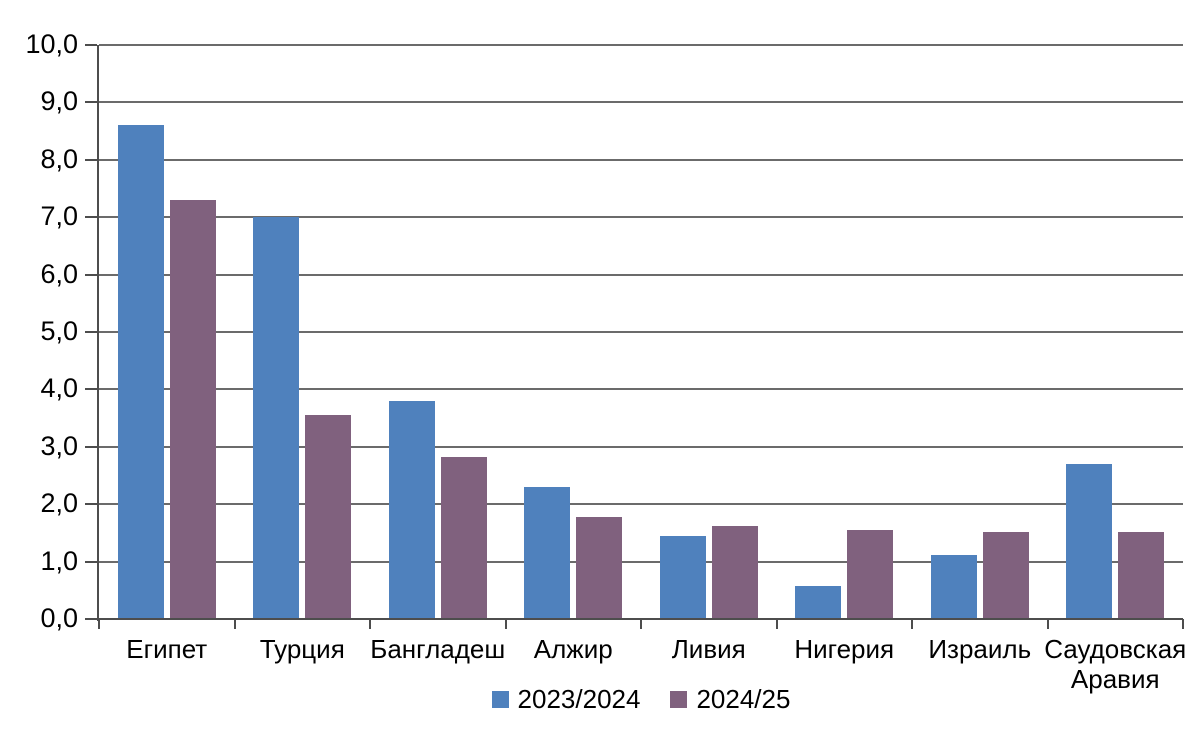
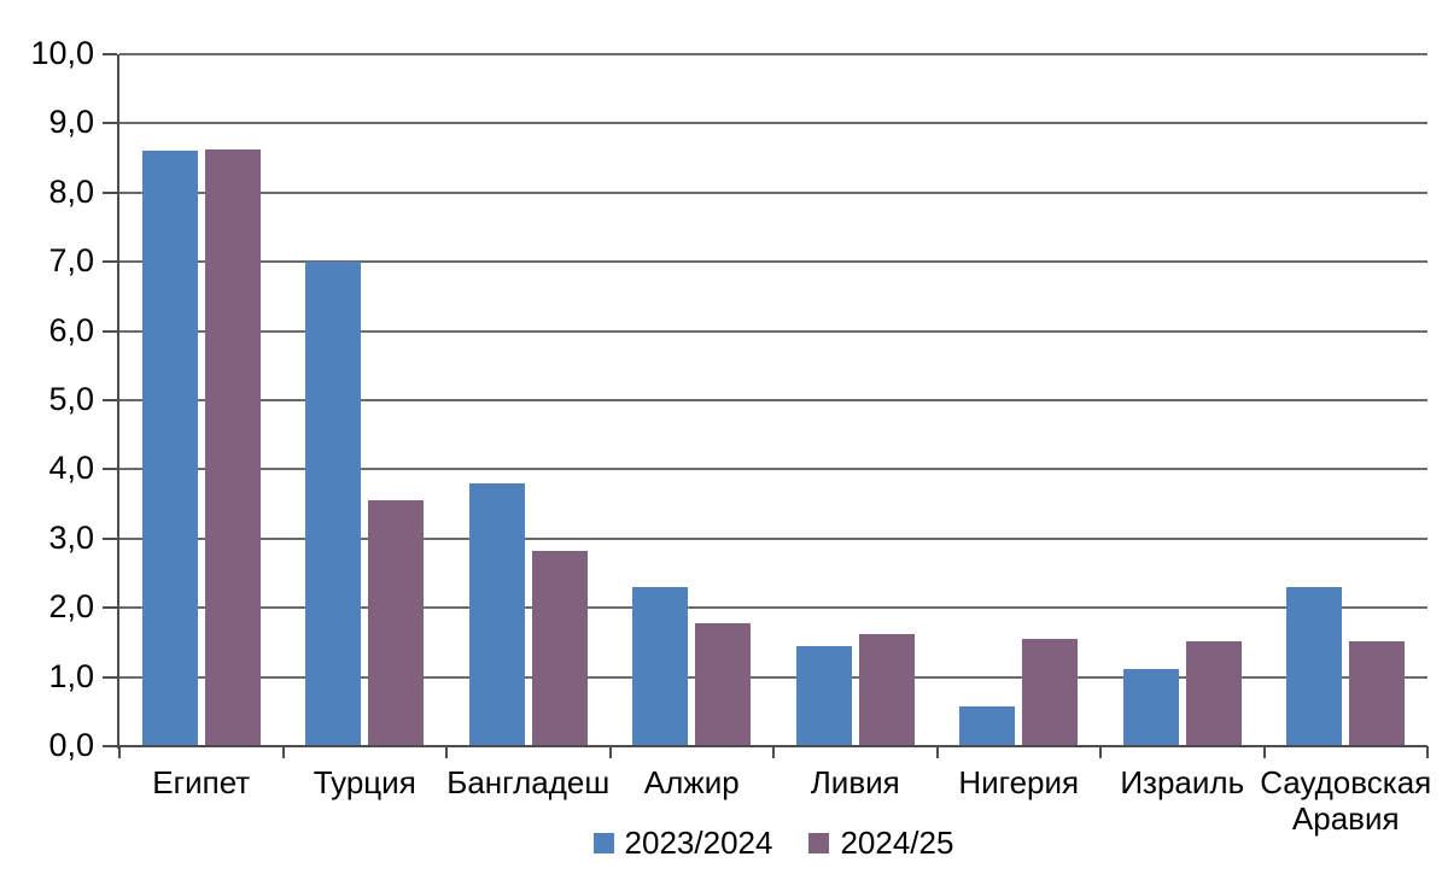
2024/25/Египет: 7,3 -> 8,6
2023/2024/Саудовская Аравия: 2,7 -> 2,3
